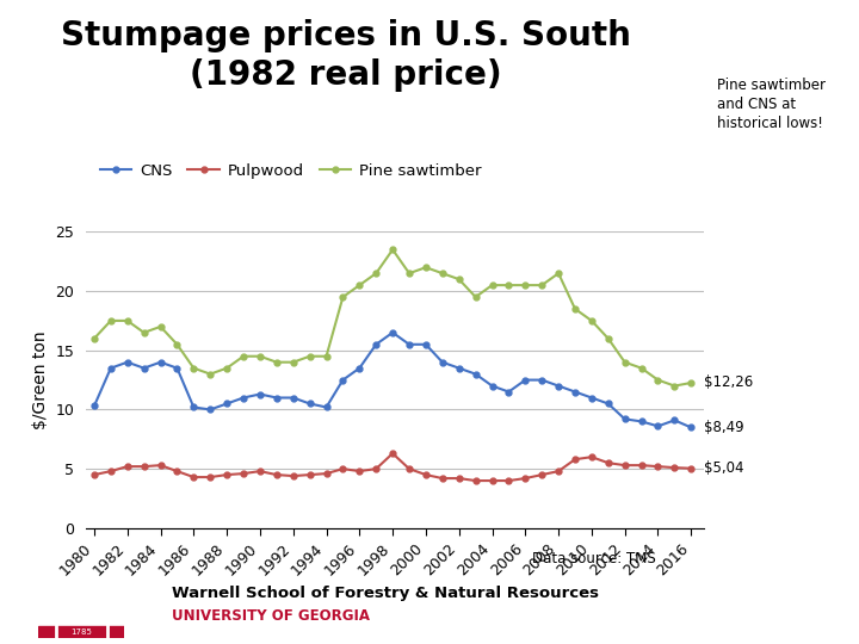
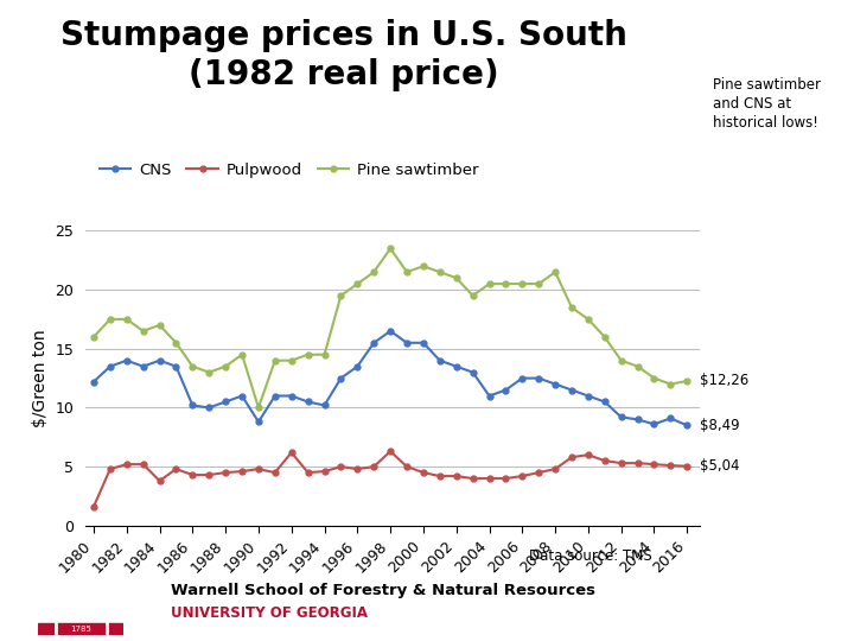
CNS/1980: 10.3 -> 12.2
Pulpwood/1980: 4.5 -> 1.6
Pulpwood/1984: 5.3 -> 3.8
CNS/1990: 11.3 -> 8.8
Pine sawtimber/1990: 14.5 -> 10.0
Pulpwood/1992: 4.4 -> 6.2
CNS/2004: 12.0 -> 11.0
